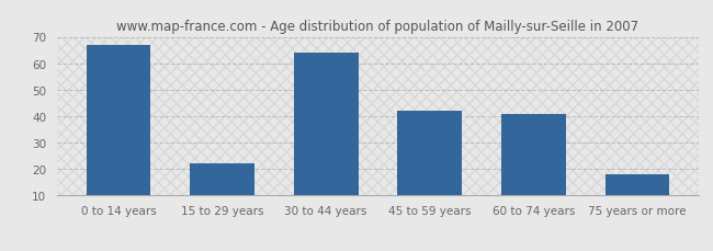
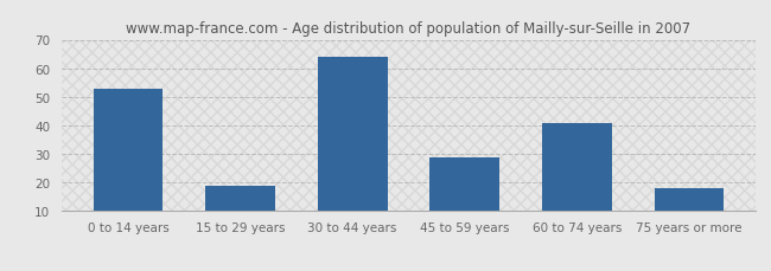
0 to 14 years: 67 -> 53
15 to 29 years: 22 -> 19
45 to 59 years: 42 -> 29
